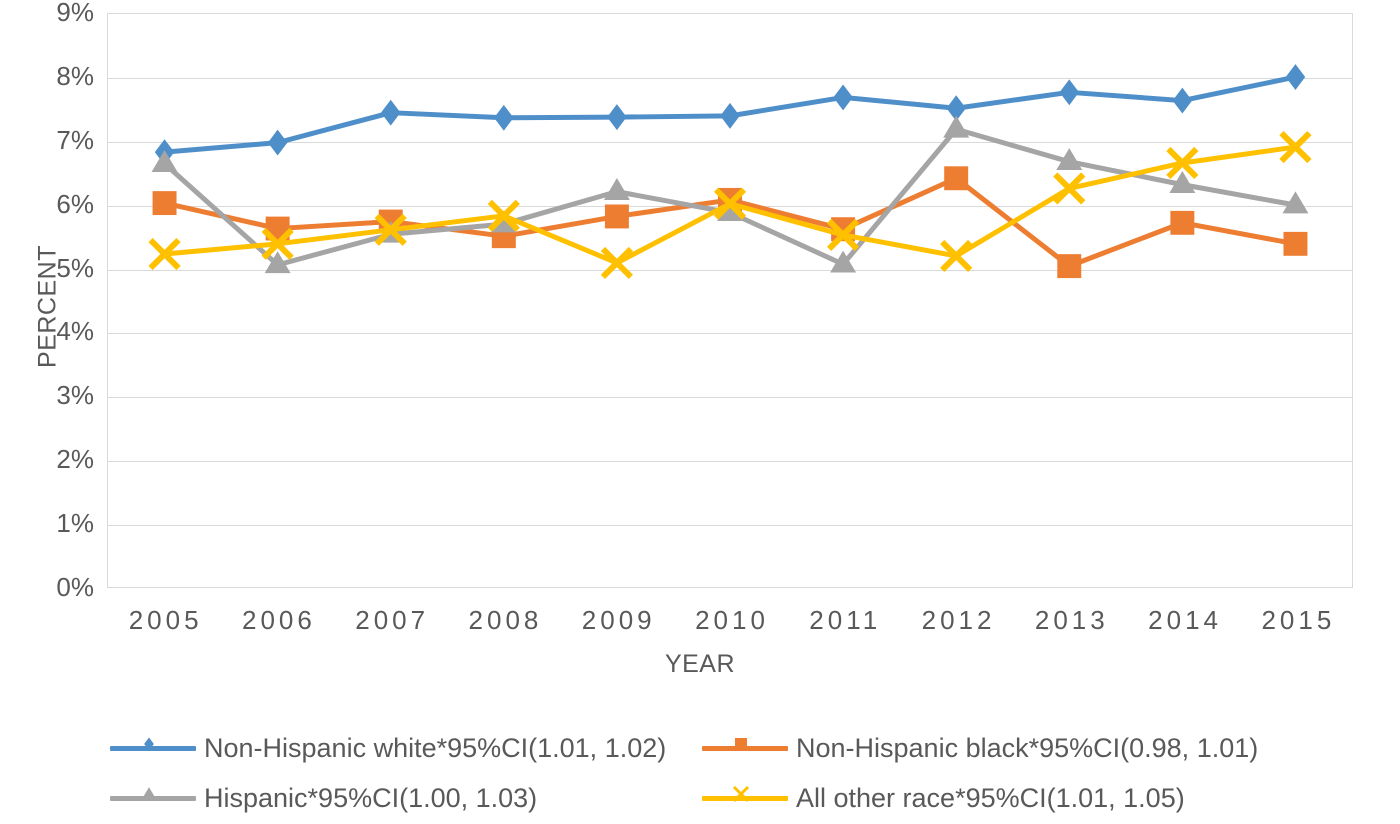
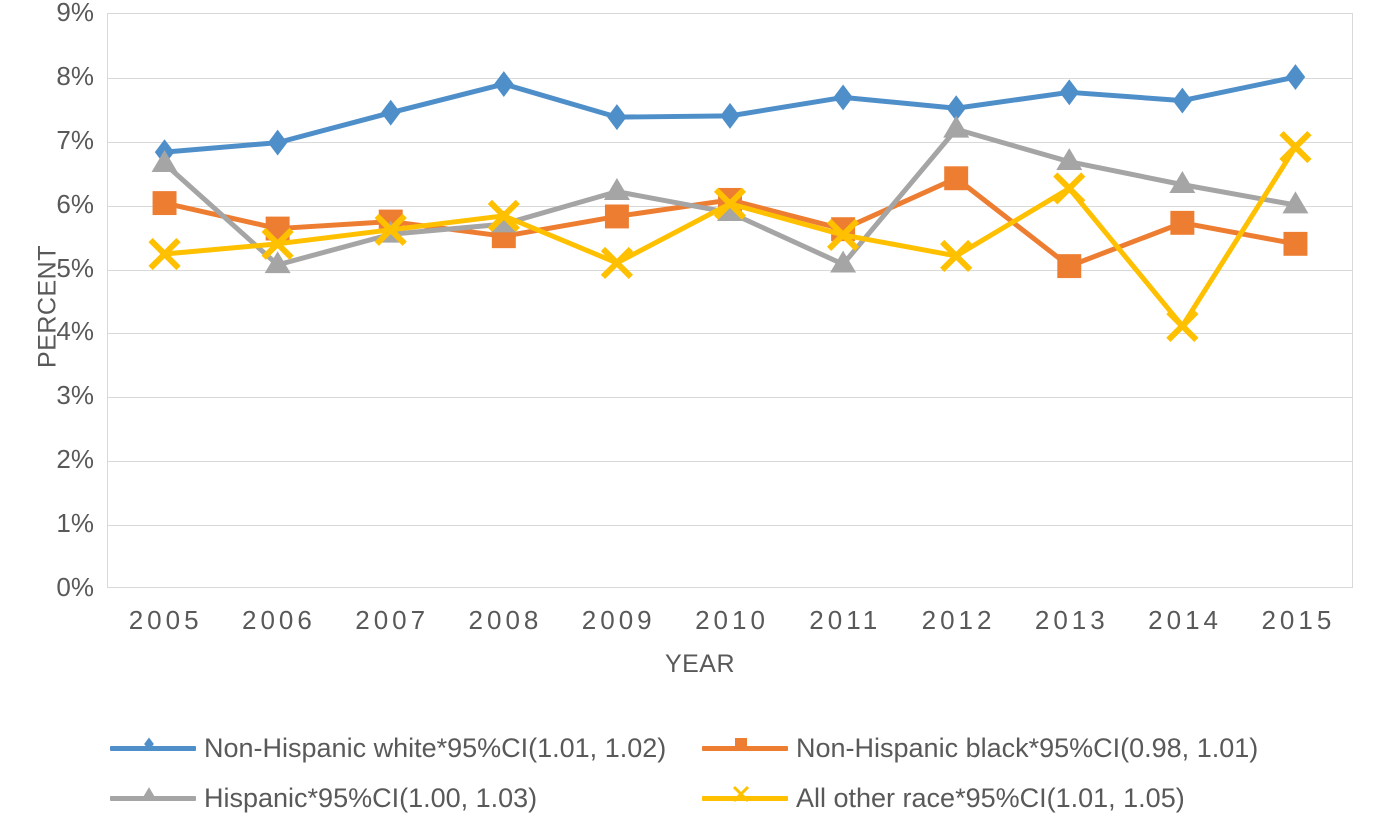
Non-Hispanic white*95%CI(1.01, 1.02)/2008: 7.4% -> 7.9%
All other race*95%CI(1.01, 1.05)/2014: 6.7% -> 4.1%
